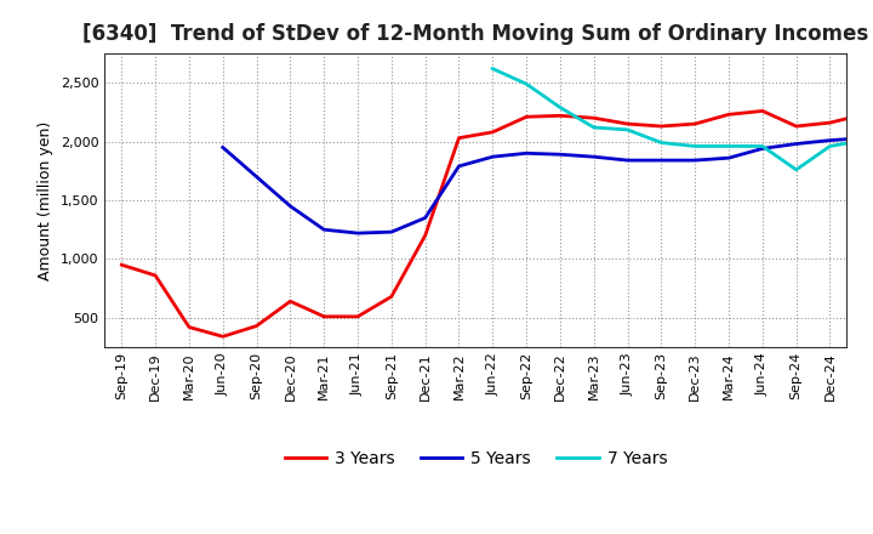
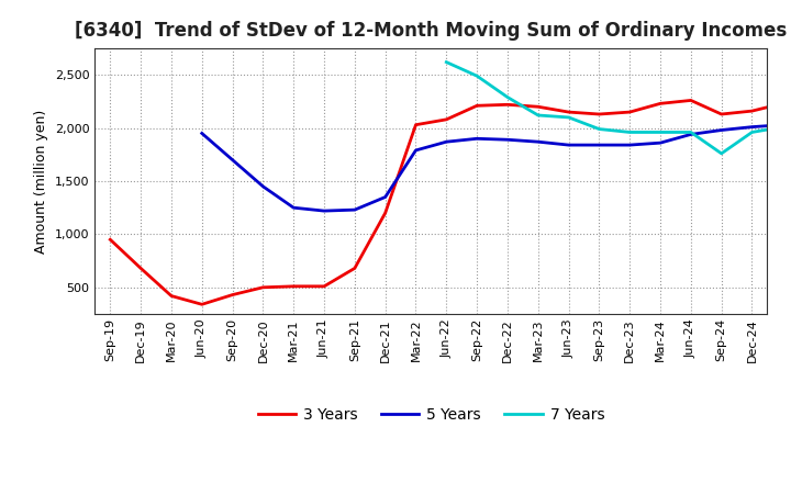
3 Years/Dec-19: 860 -> 680
3 Years/Dec-20: 640 -> 500
